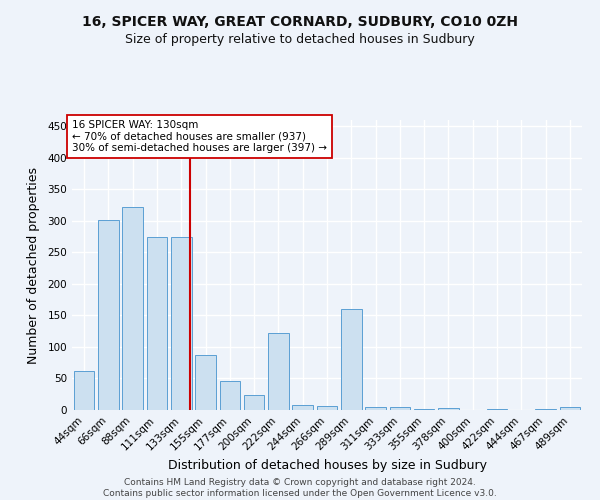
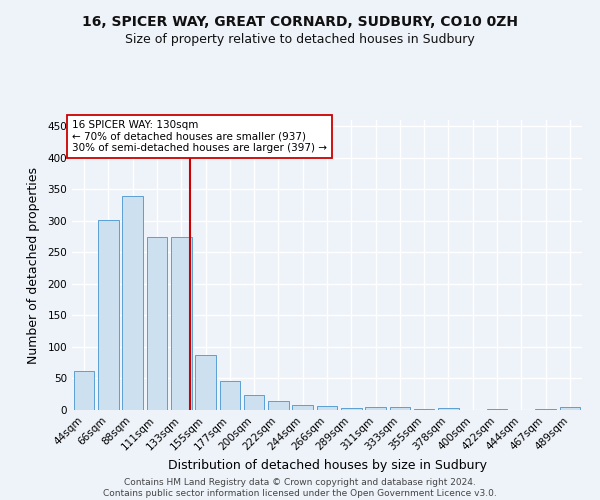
88sqm: 322 -> 340
222sqm: 122 -> 15
289sqm: 160 -> 3
